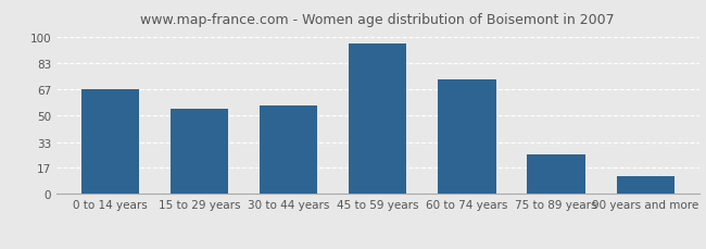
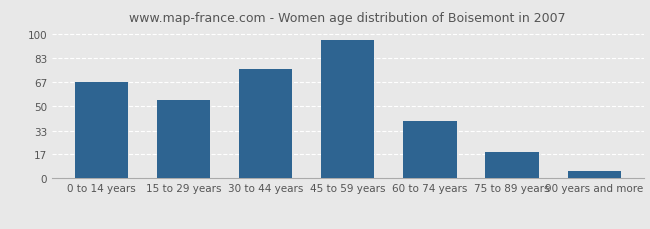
30 to 44 years: 56 -> 76
60 to 74 years: 73 -> 40
75 to 89 years: 25 -> 18
90 years and more: 11 -> 5
